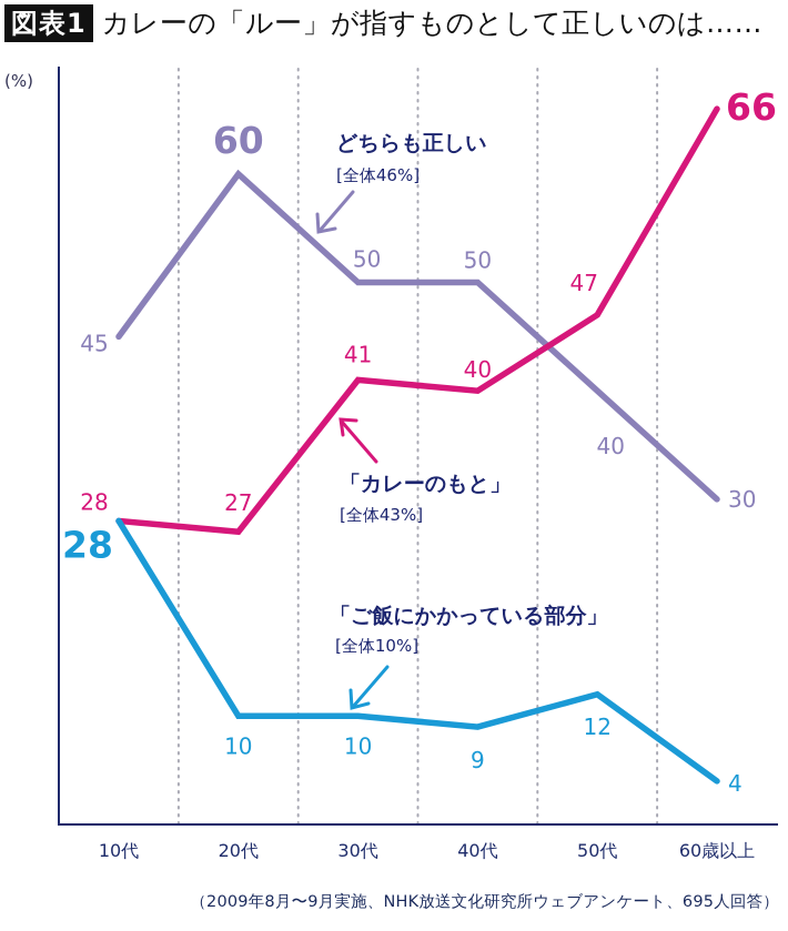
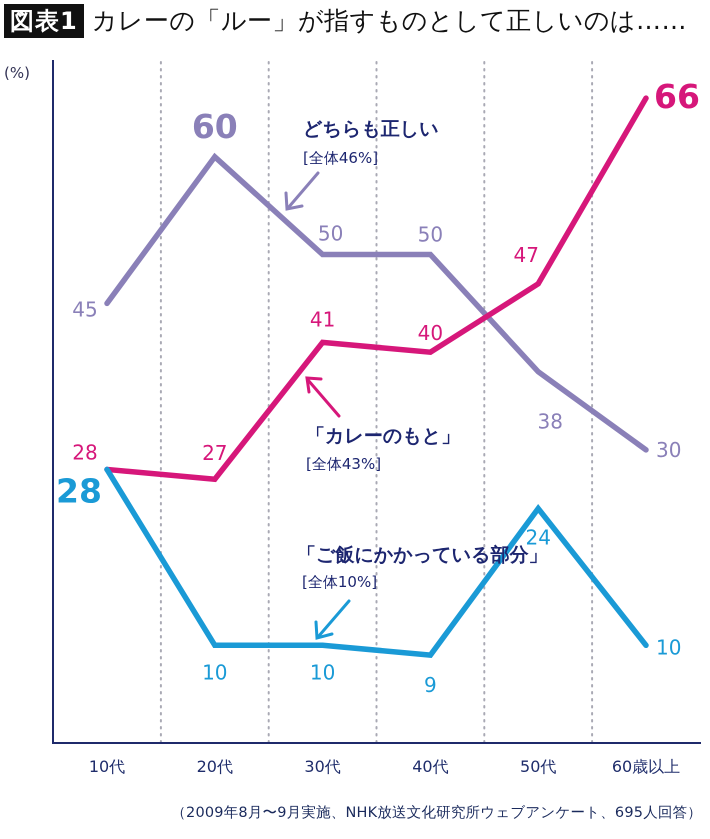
どちらも正しい/50代: 40 -> 38
「ご飯にかかっている部分」/50代: 12 -> 24
「ご飯にかかっている部分」/60歳以上: 4 -> 10
